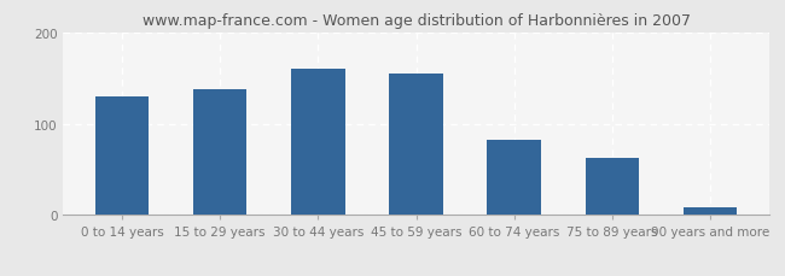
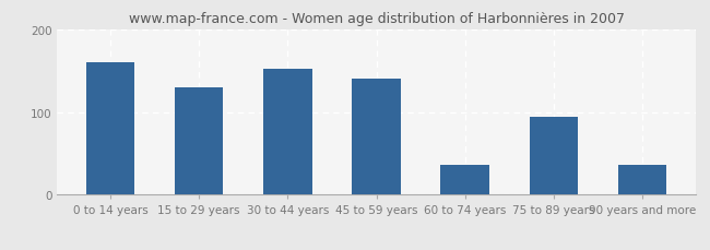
0 to 14 years: 130 -> 160
15 to 29 years: 137 -> 130
30 to 44 years: 160 -> 152
45 to 59 years: 155 -> 140
60 to 74 years: 82 -> 36
75 to 89 years: 63 -> 94
90 years and more: 8 -> 36
